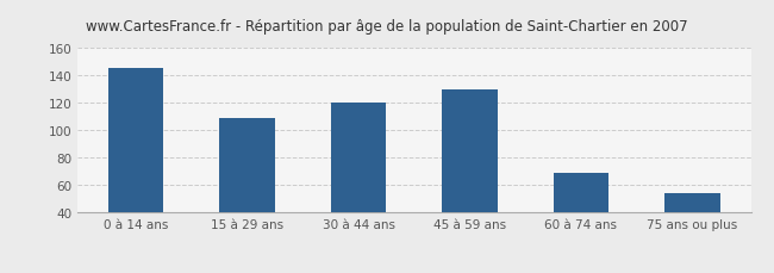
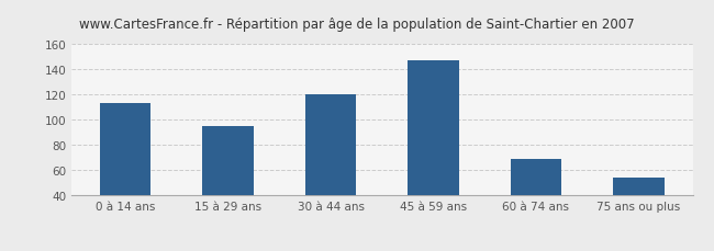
0 à 14 ans: 146 -> 113
15 à 29 ans: 109 -> 95
45 à 59 ans: 130 -> 147
